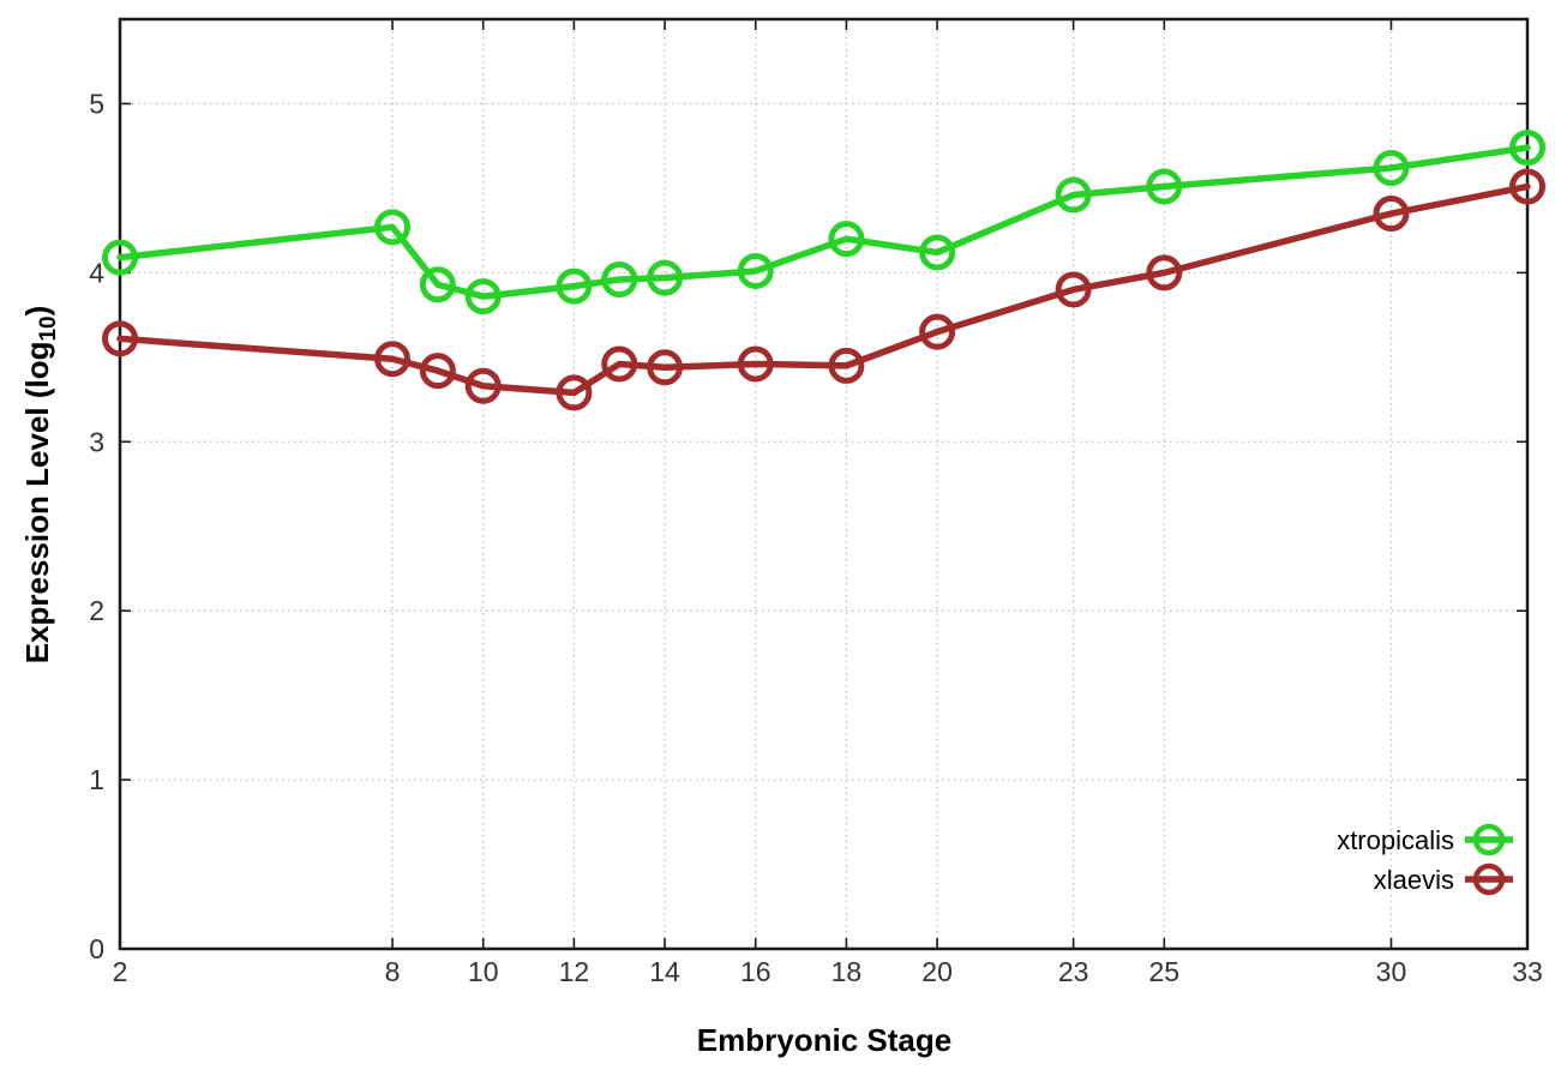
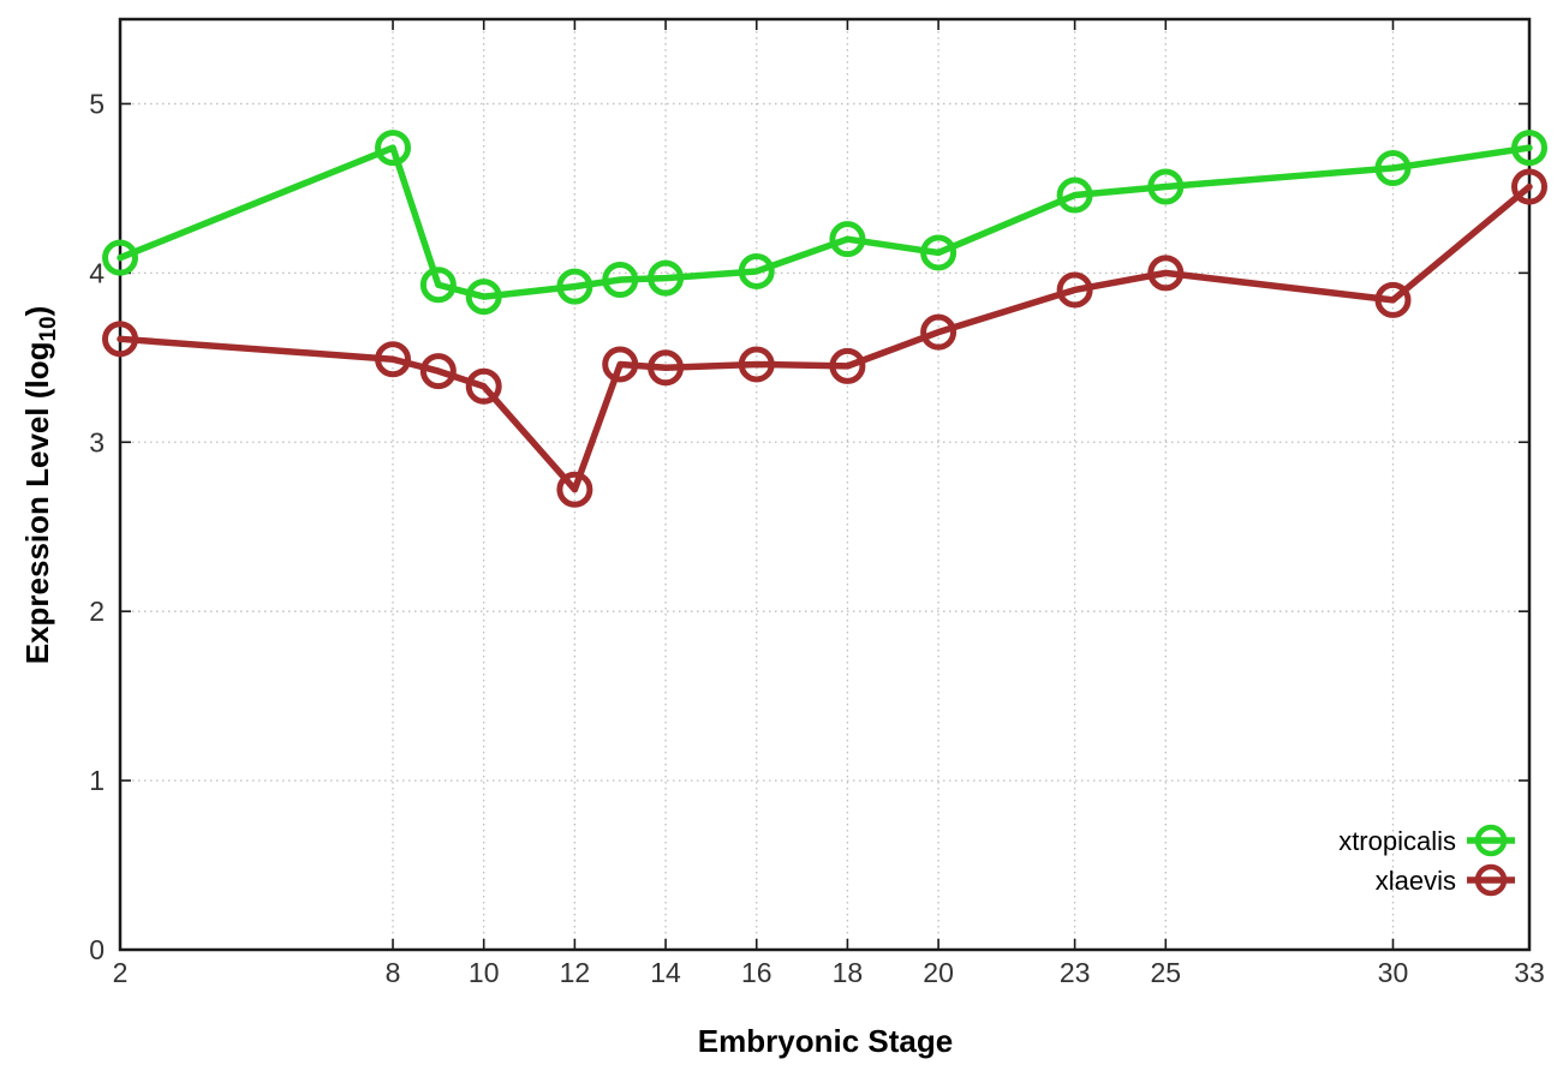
xtropicalis/8: 4.27 -> 4.74
xlaevis/12: 3.29 -> 2.72
xlaevis/30: 4.35 -> 3.84
